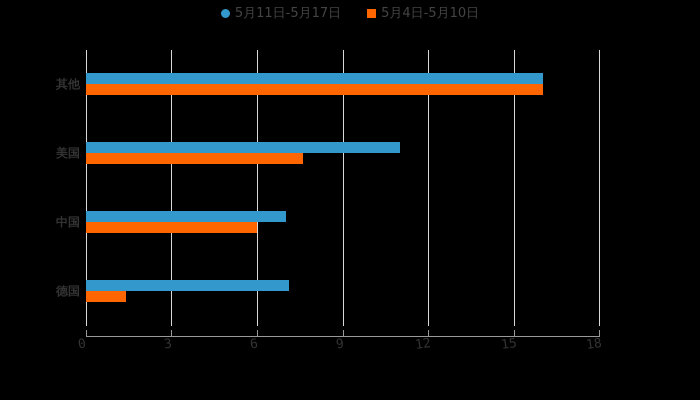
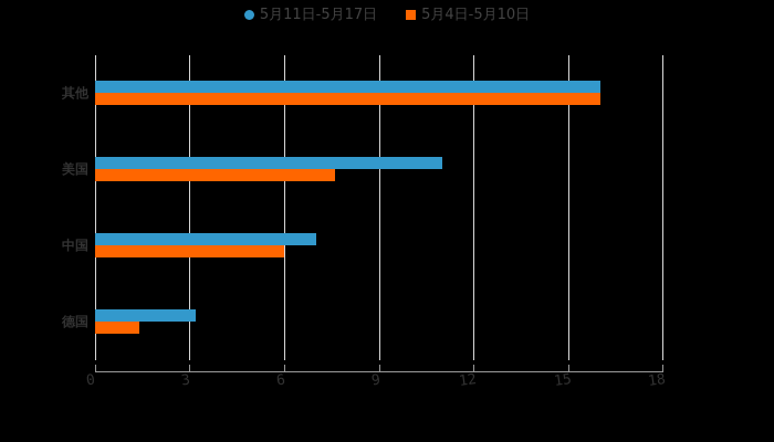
5月11日-5月17日/德国: 7.1 -> 3.2
